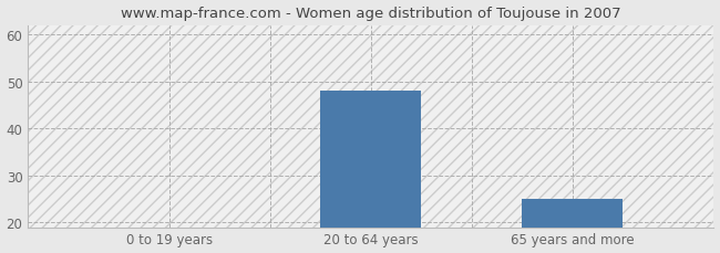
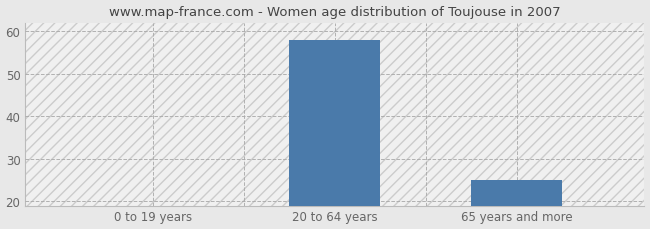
20 to 64 years: 48 -> 58
